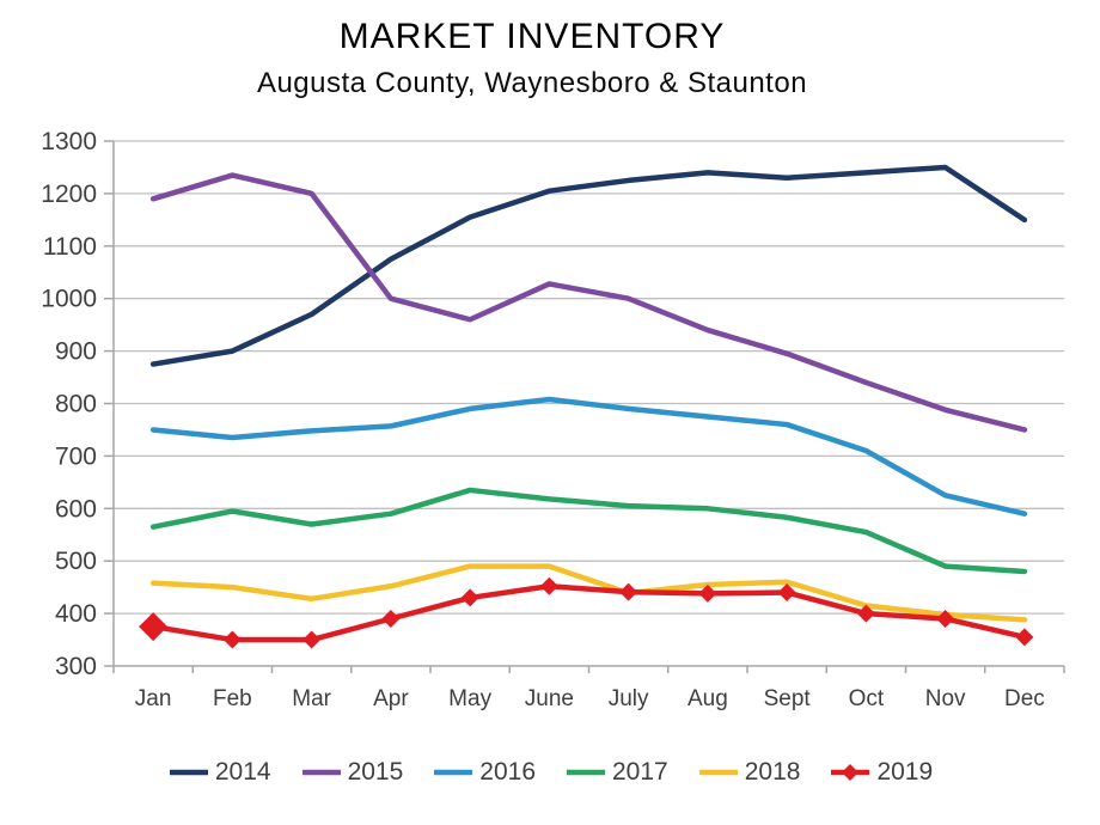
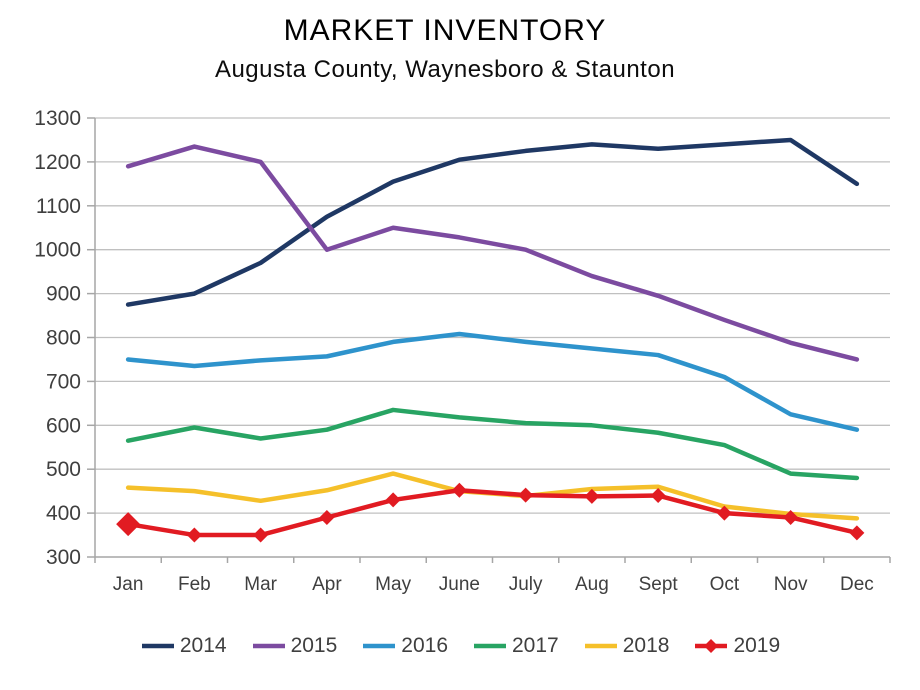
2015/May: 960 -> 1050
2018/June: 490 -> 450
